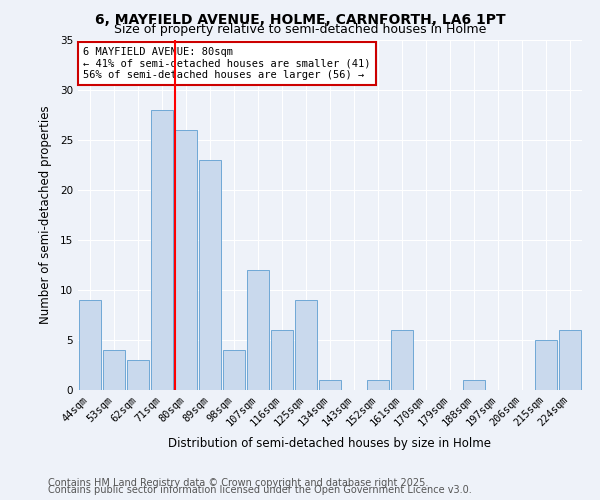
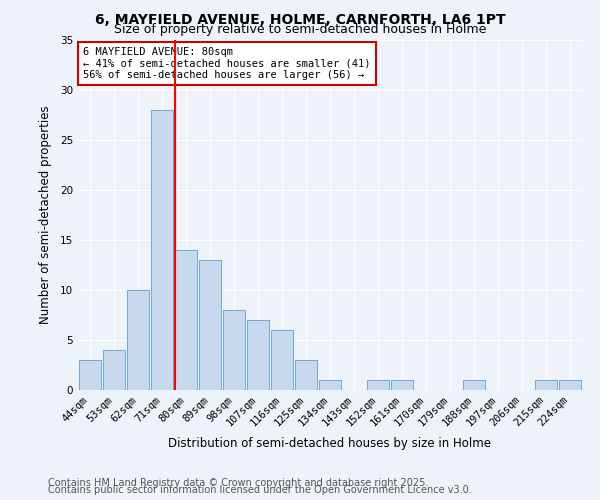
44sqm: 9 -> 3
62sqm: 3 -> 10
80sqm: 26 -> 14
89sqm: 23 -> 13
98sqm: 4 -> 8
107sqm: 12 -> 7
125sqm: 9 -> 3
161sqm: 6 -> 1
215sqm: 5 -> 1
224sqm: 6 -> 1
